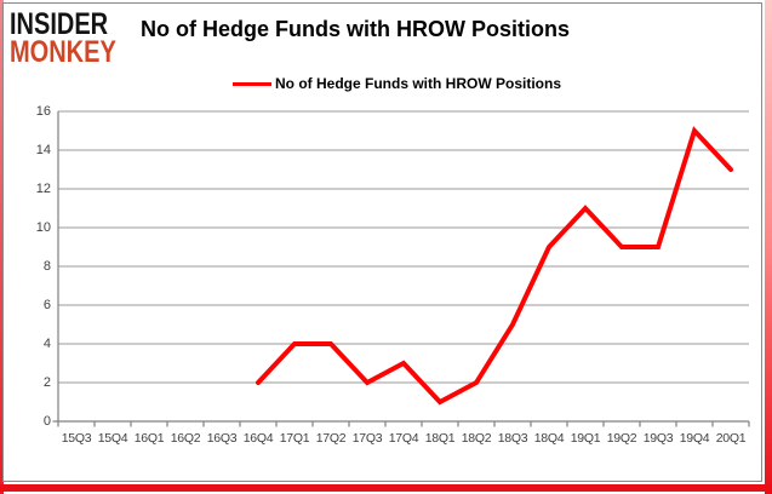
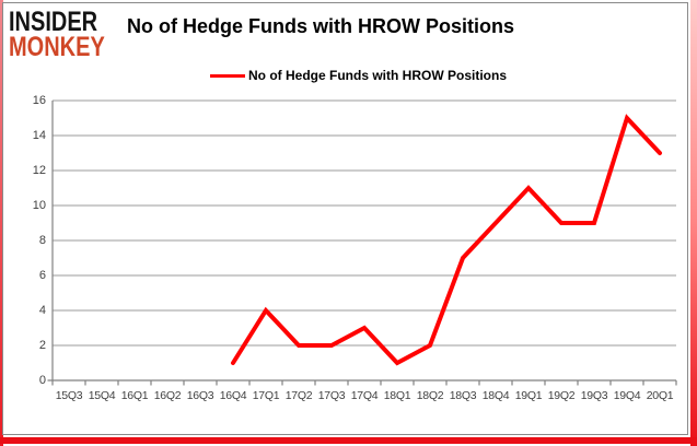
16Q4: 2 -> 1
17Q2: 4 -> 2
18Q3: 5 -> 7
